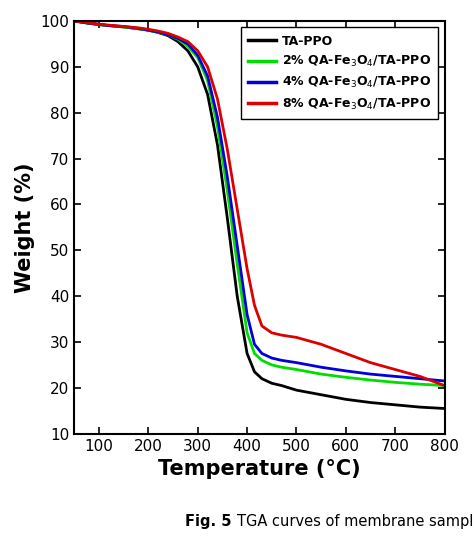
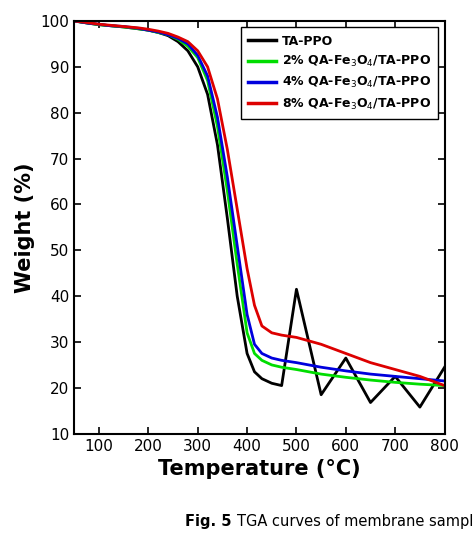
TA-PPO/500: 19.5 -> 41.5
TA-PPO/600: 17.5 -> 26.5
TA-PPO/700: 16.3 -> 22.5
TA-PPO/800: 15.5 -> 24.5
